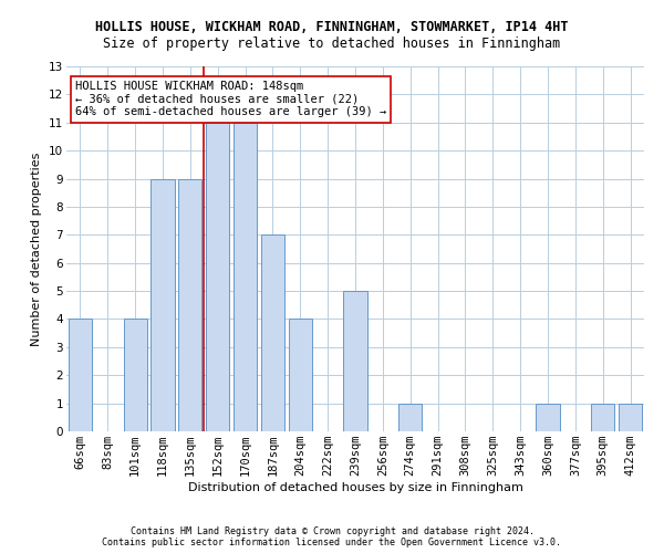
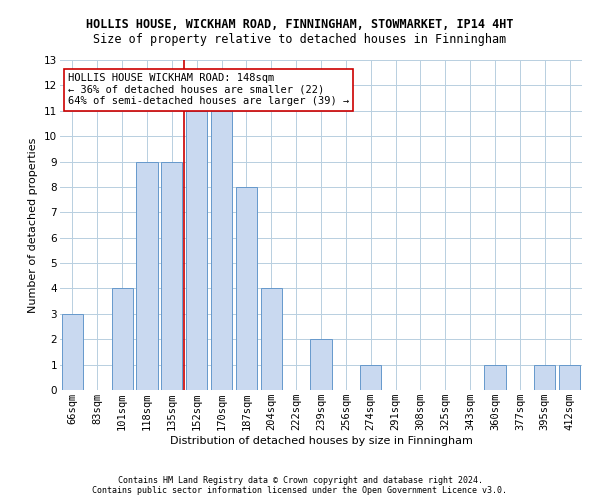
66sqm: 4 -> 3
187sqm: 7 -> 8
239sqm: 5 -> 2
